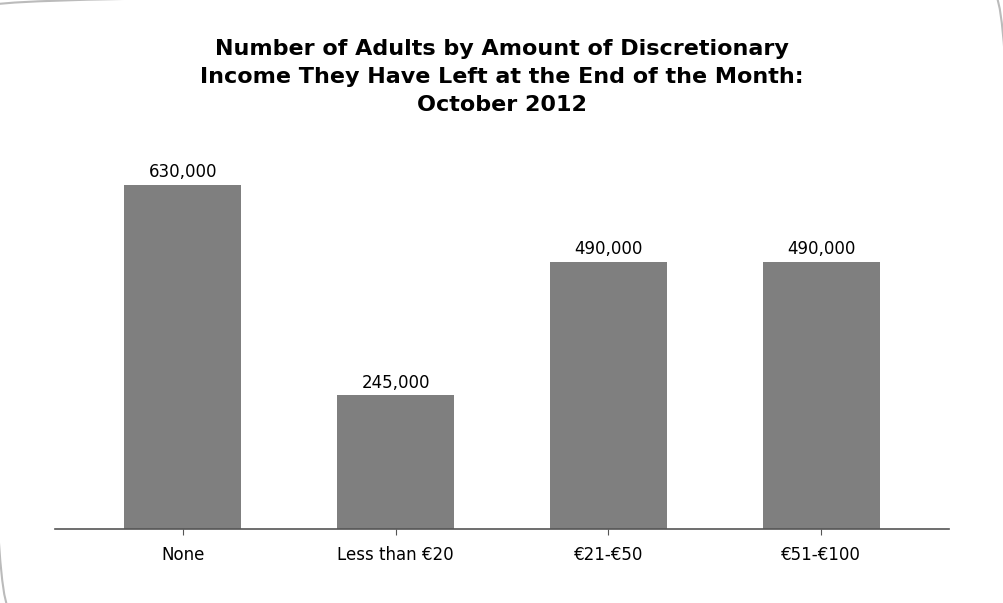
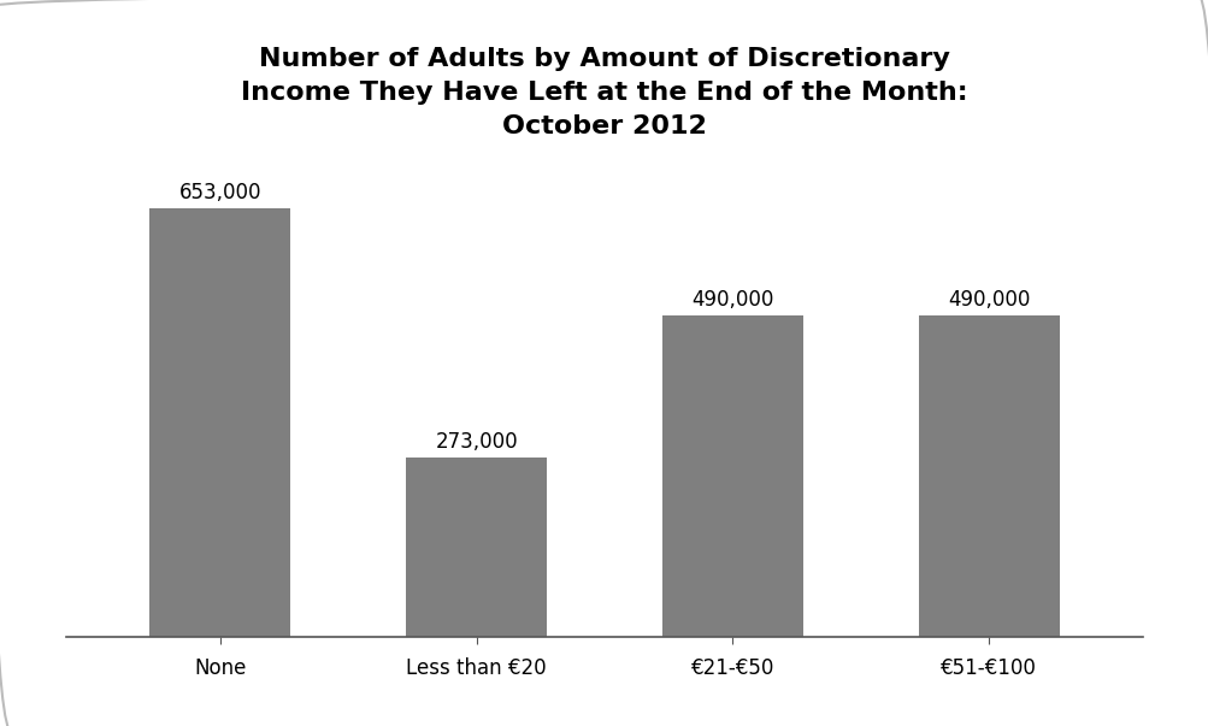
None: 630,000 -> 653,000
Less than €20: 245,000 -> 273,000
